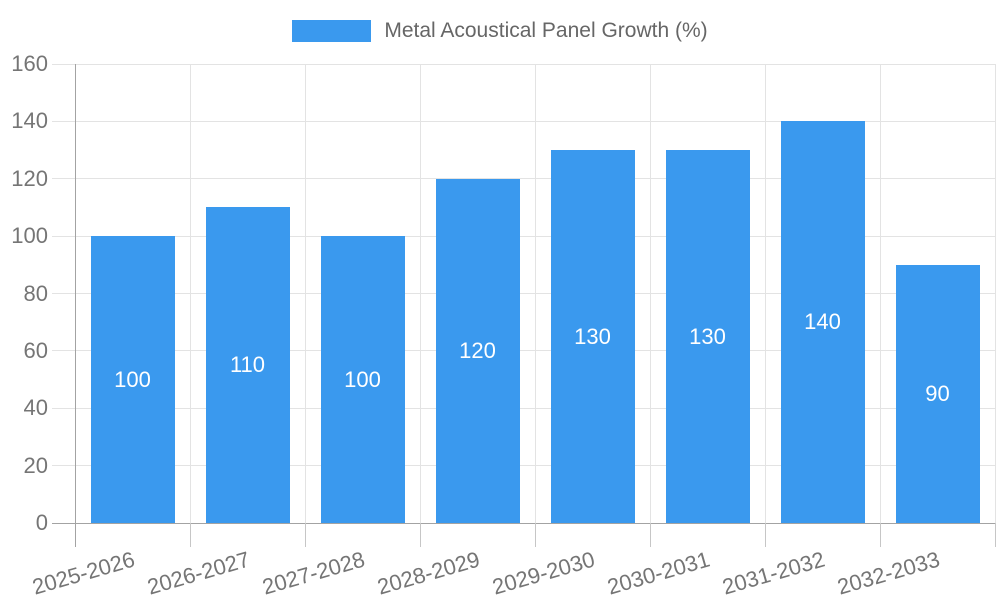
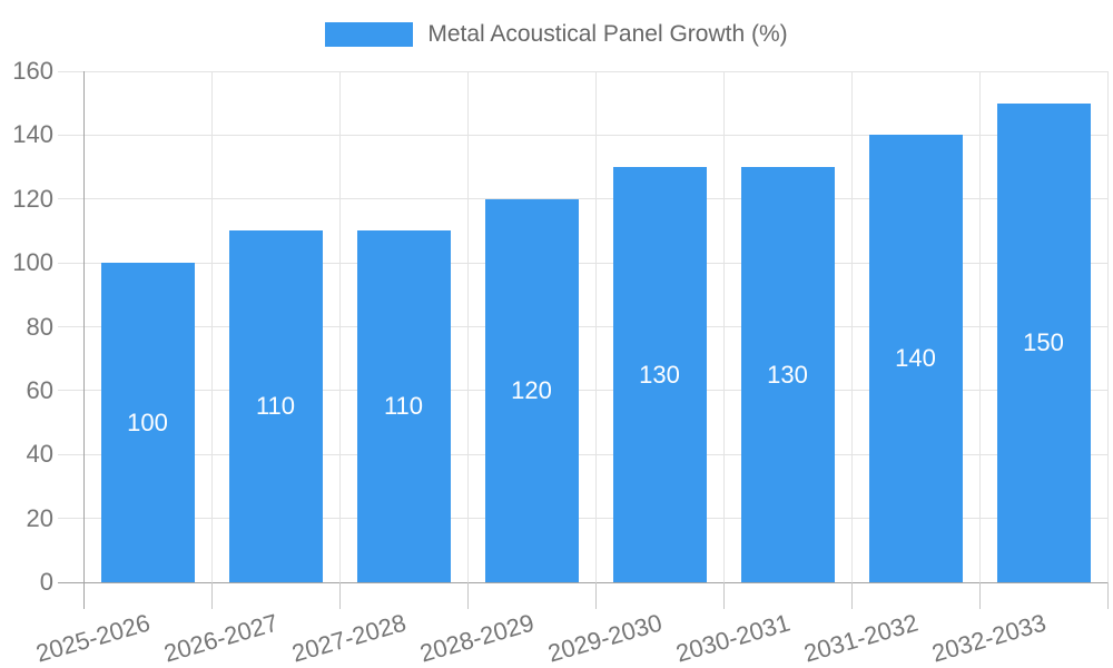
2027-2028: 100 -> 110
2032-2033: 90 -> 150
